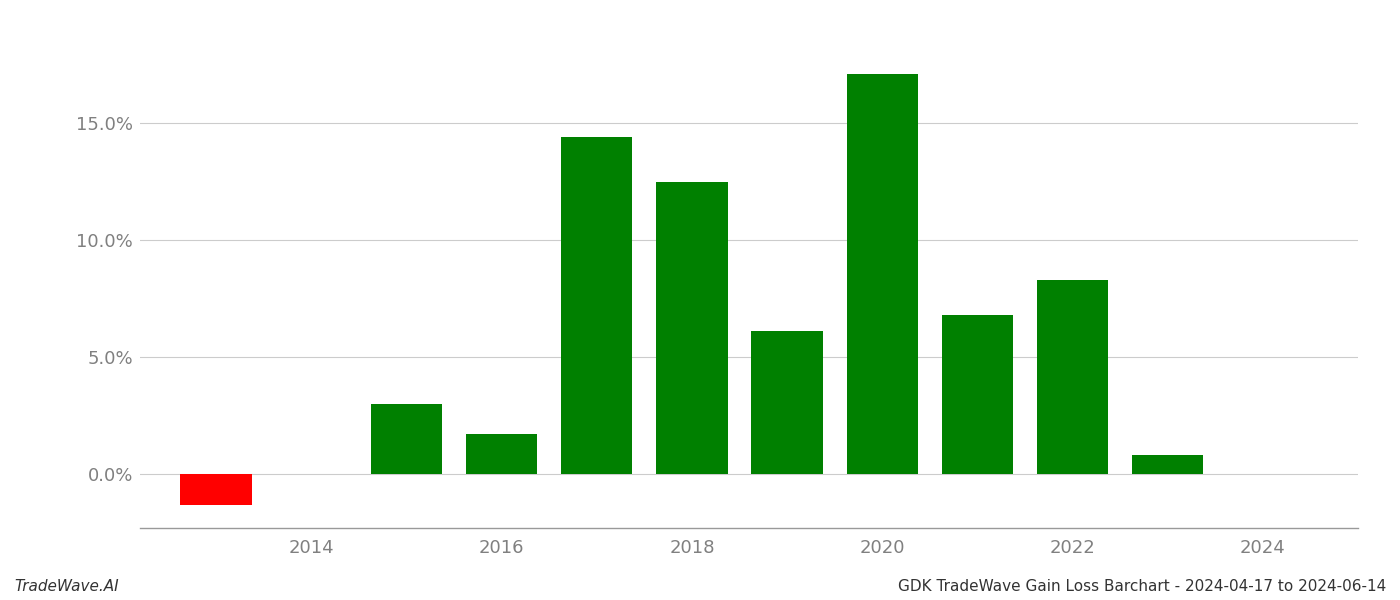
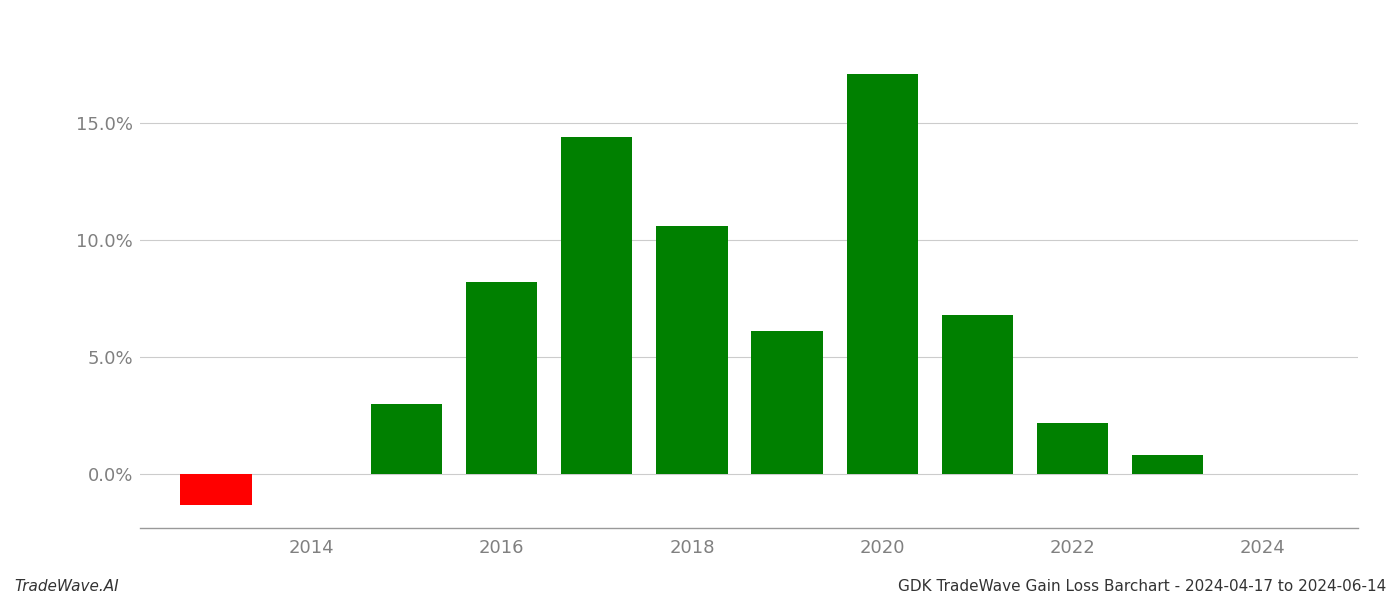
2016: 1.7% -> 8.2%
2018: 12.5% -> 10.6%
2022: 8.3% -> 2.2%
